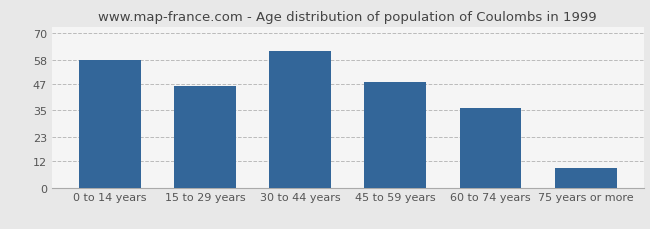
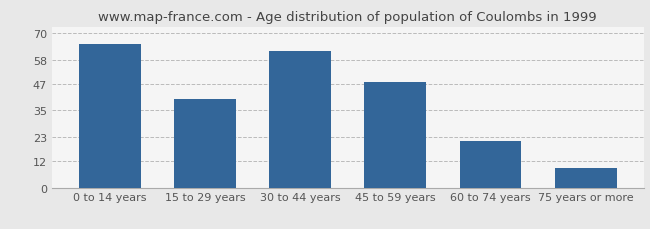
0 to 14 years: 58 -> 65
15 to 29 years: 46 -> 40
60 to 74 years: 36 -> 21
